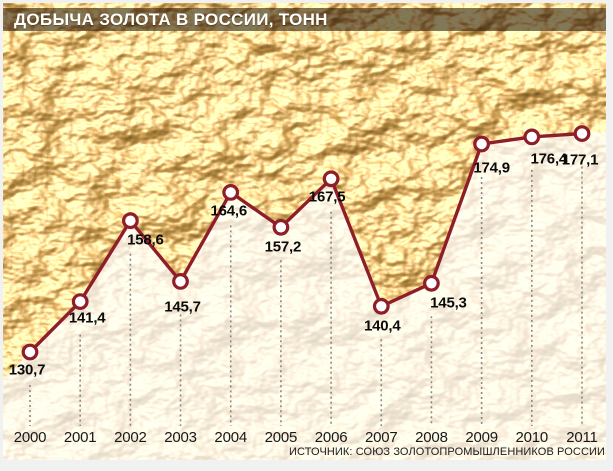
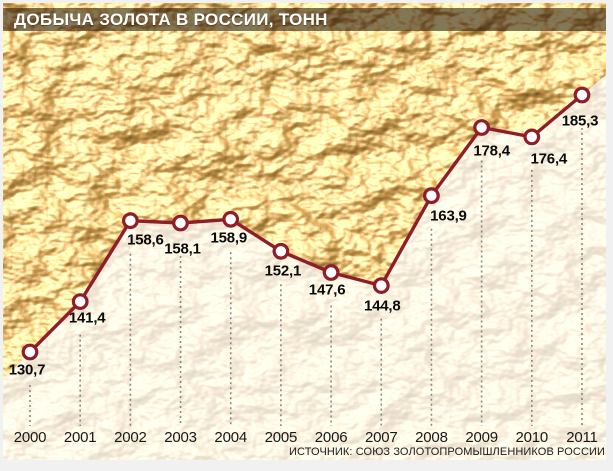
2003: 145,7 -> 158,1
2004: 164,6 -> 158,9
2005: 157,2 -> 152,1
2006: 167,5 -> 147,6
2007: 140,4 -> 144,8
2008: 145,3 -> 163,9
2009: 174,9 -> 178,4
2011: 177,1 -> 185,3
